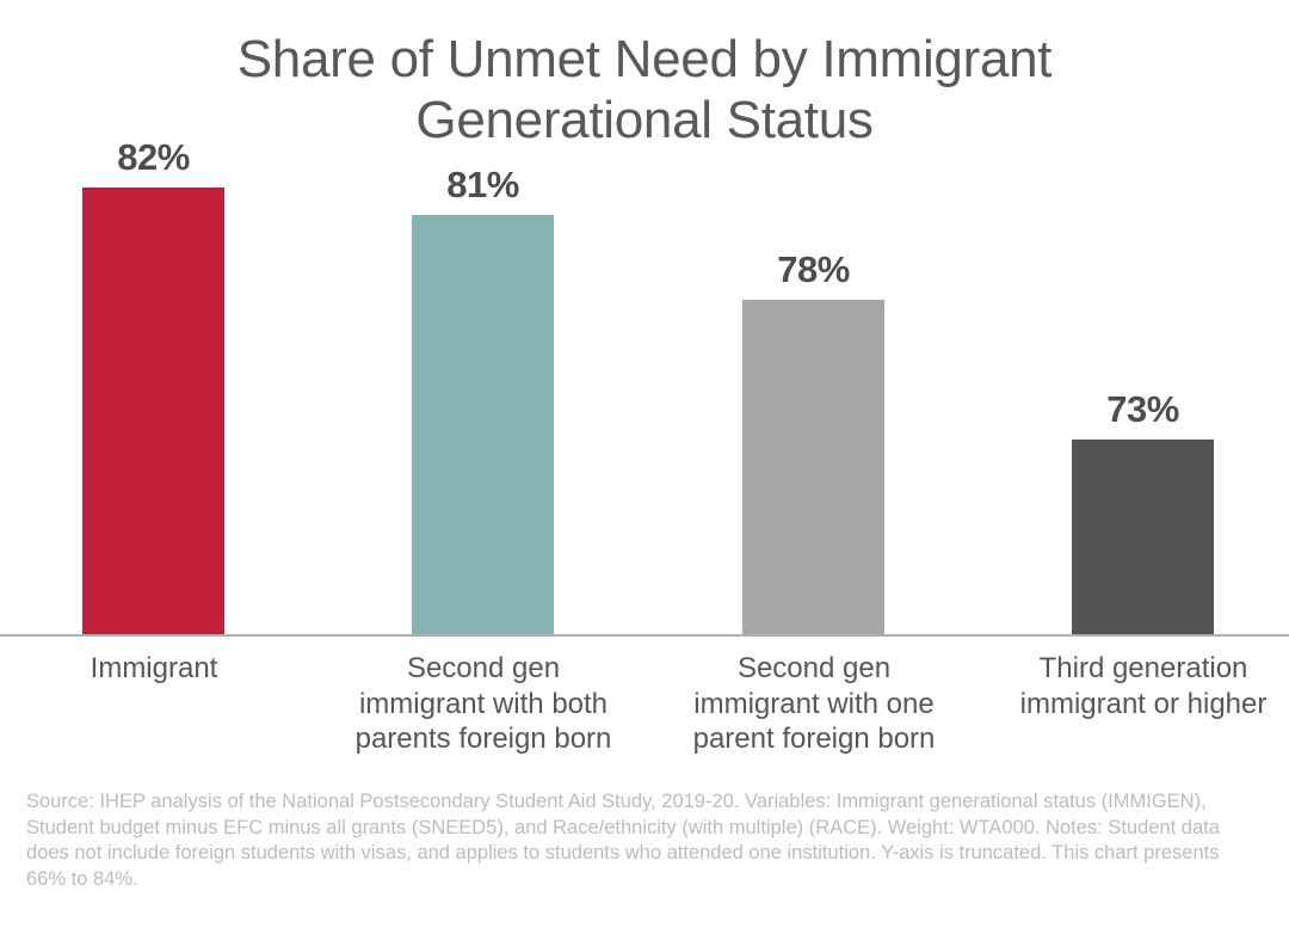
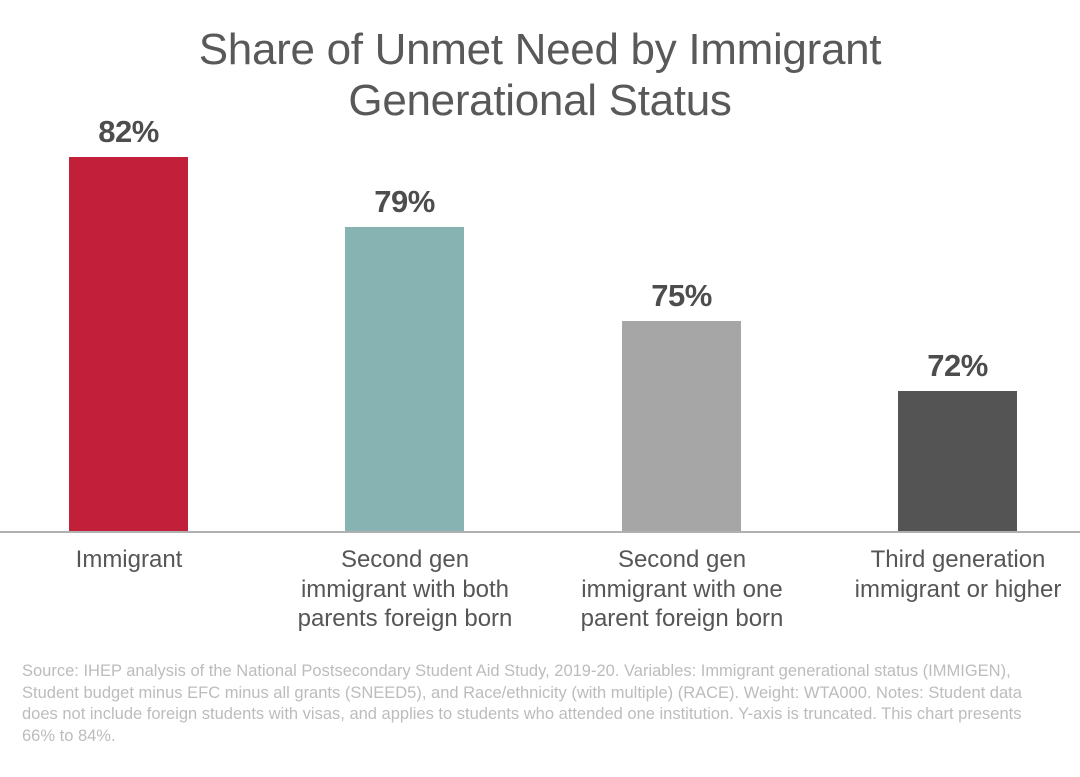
Second gen immigrant with both parents foreign born: 81% -> 79%
Second gen immigrant with one parent foreign born: 78% -> 75%
Third generation immigrant or higher: 73% -> 72%
